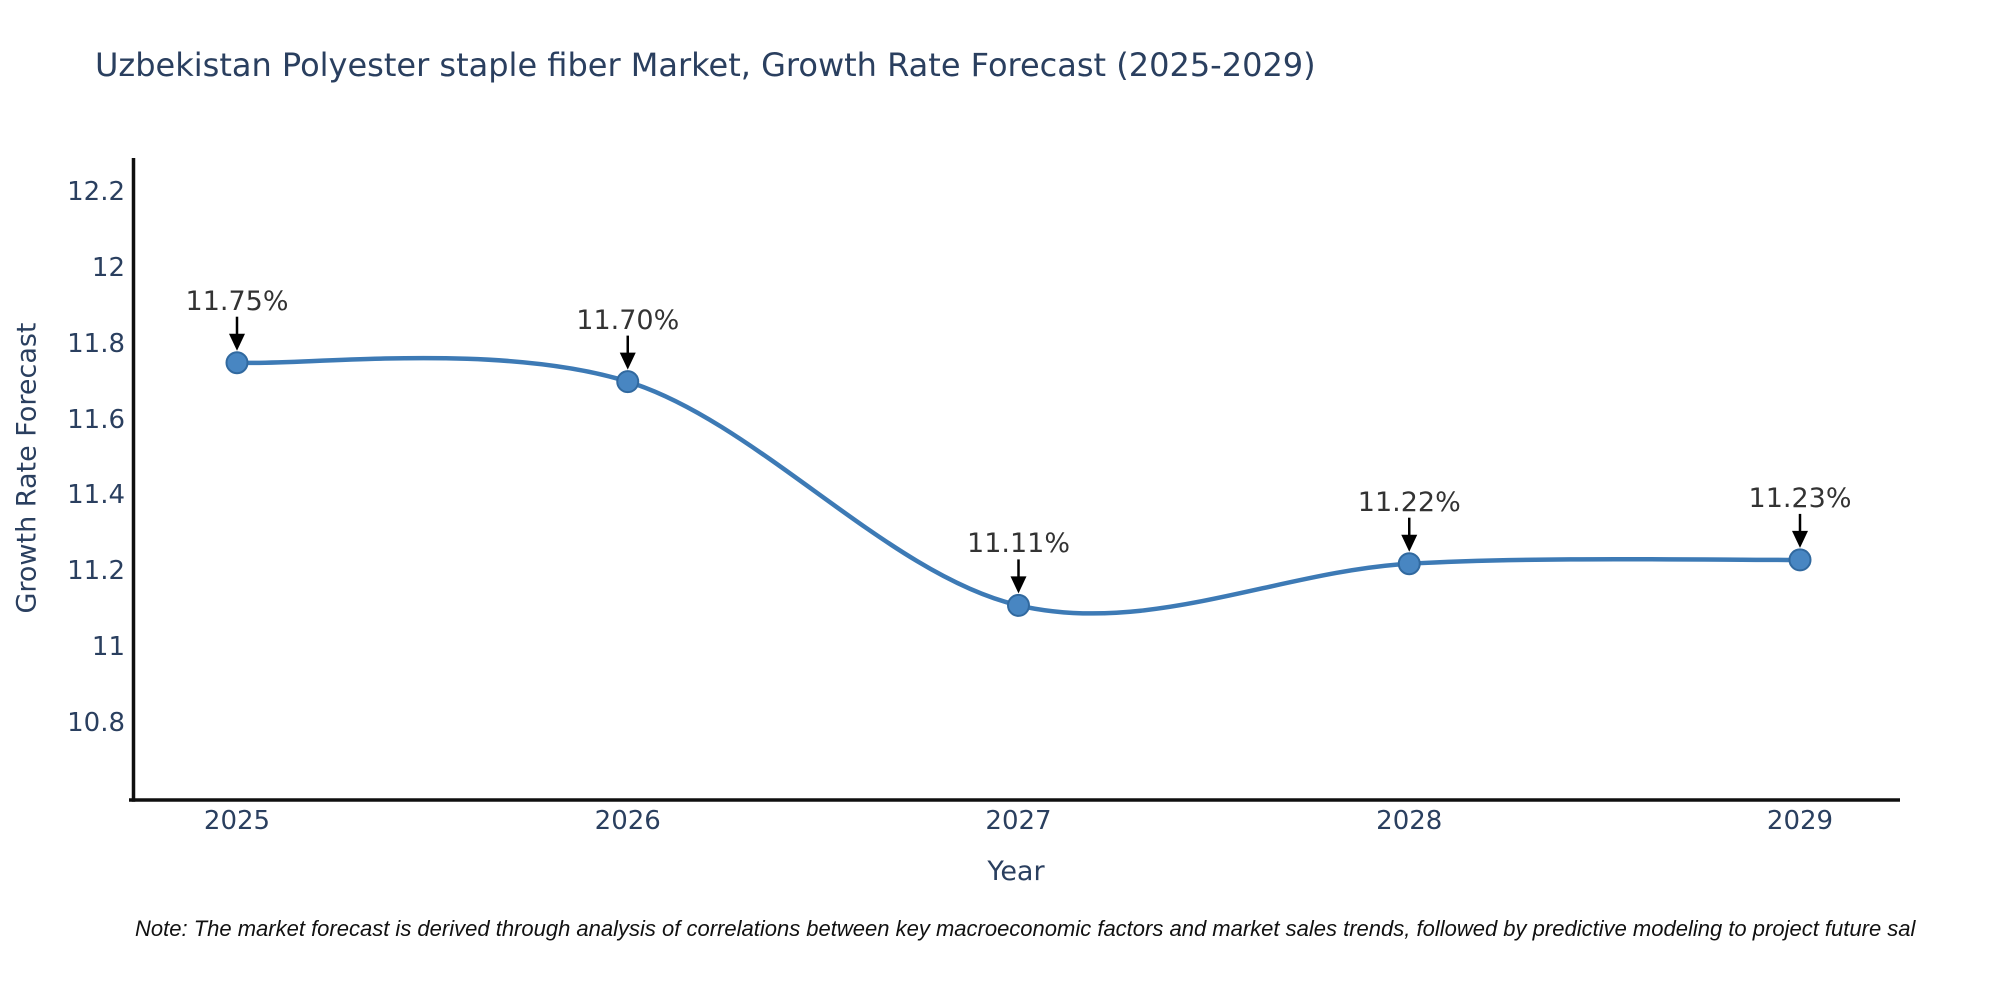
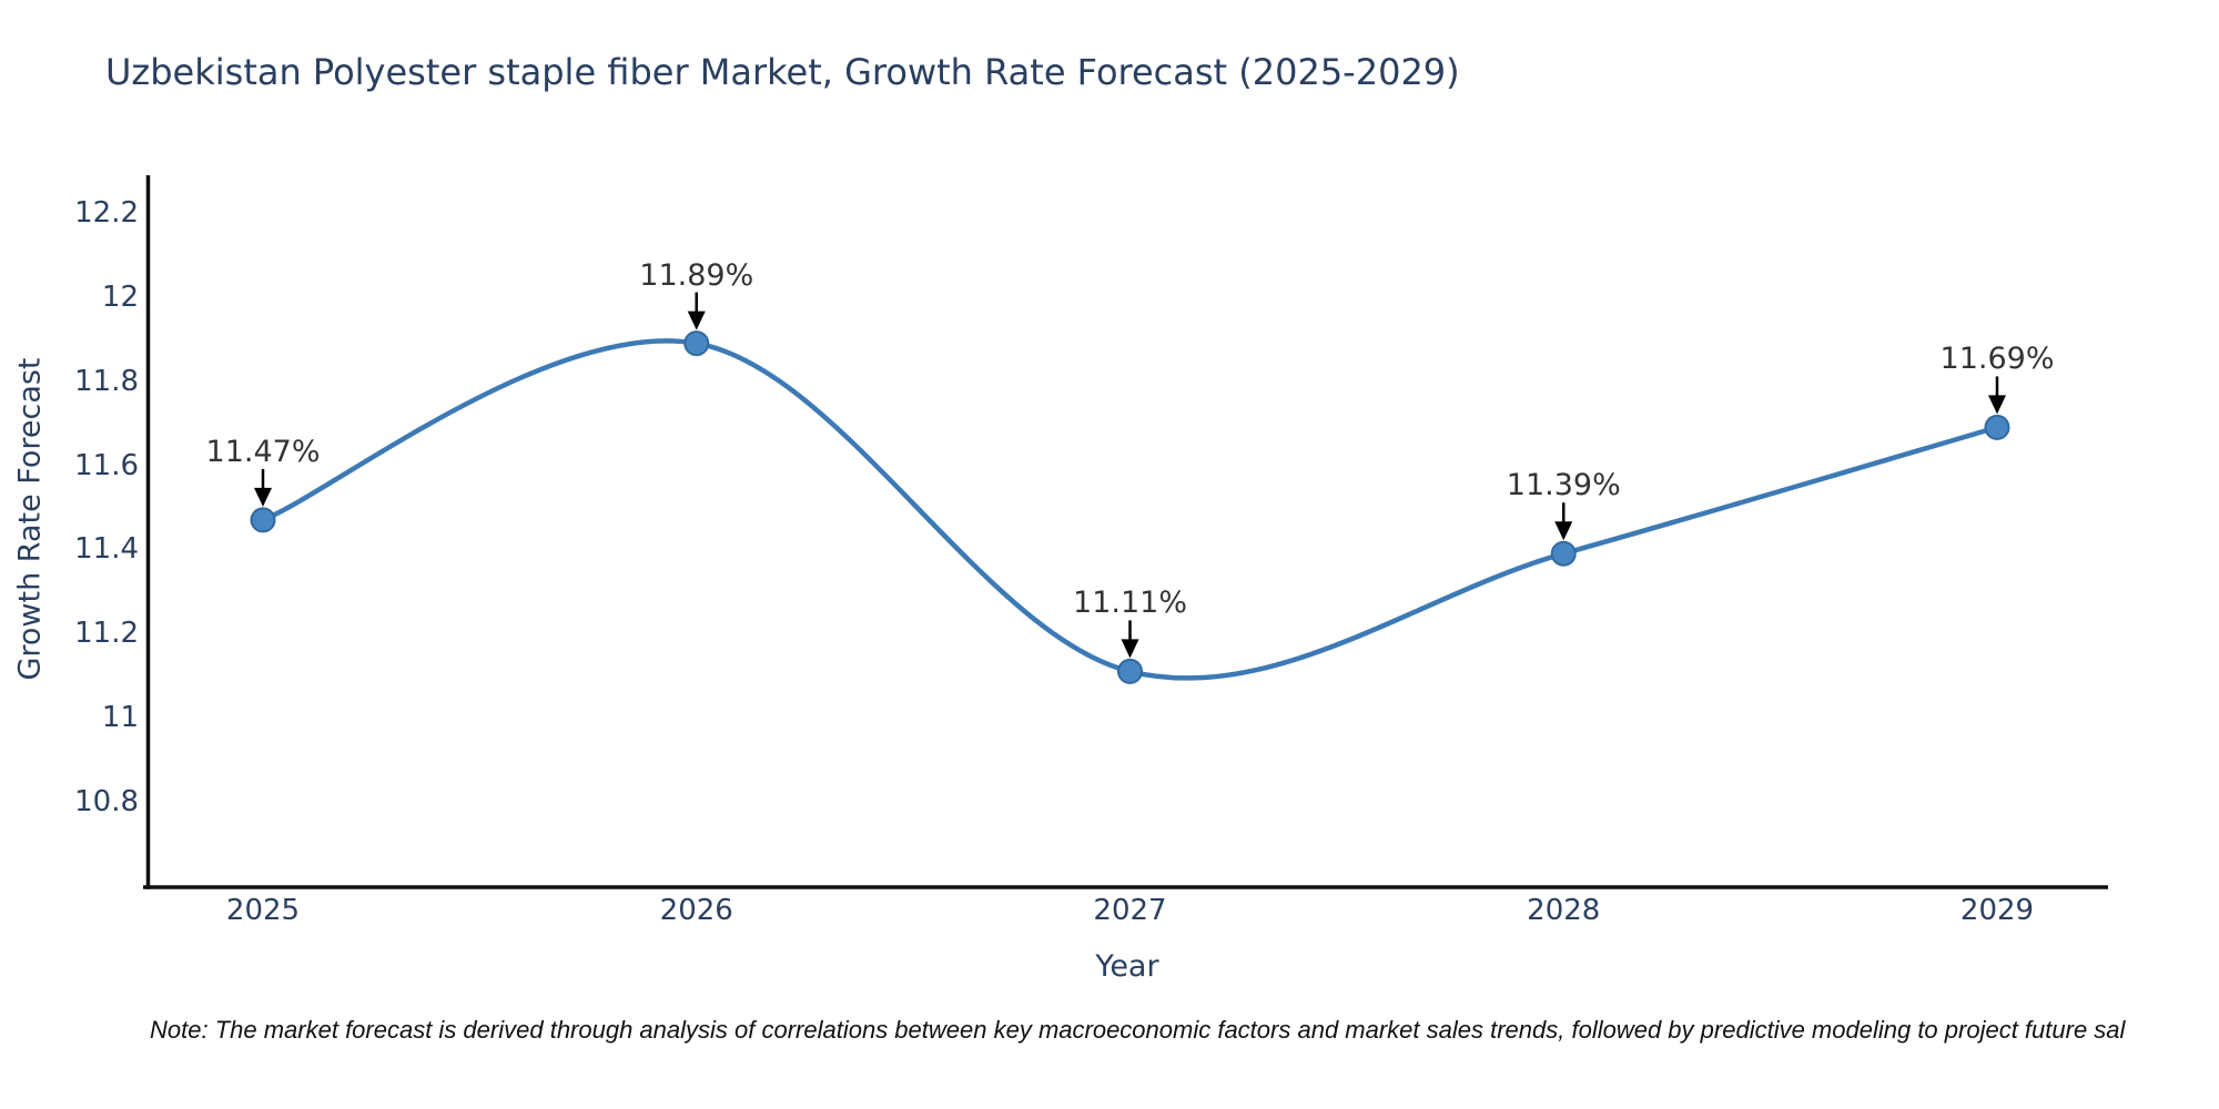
2025: 11.75% -> 11.47%
2026: 11.70% -> 11.89%
2028: 11.22% -> 11.39%
2029: 11.23% -> 11.69%
